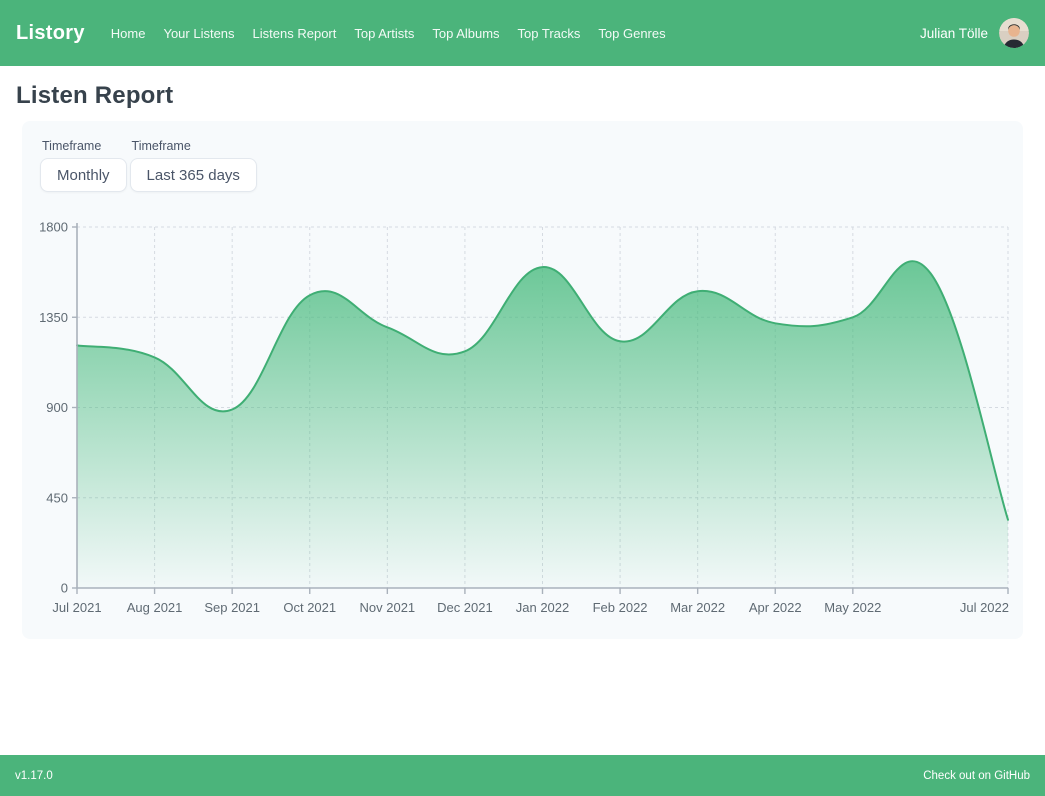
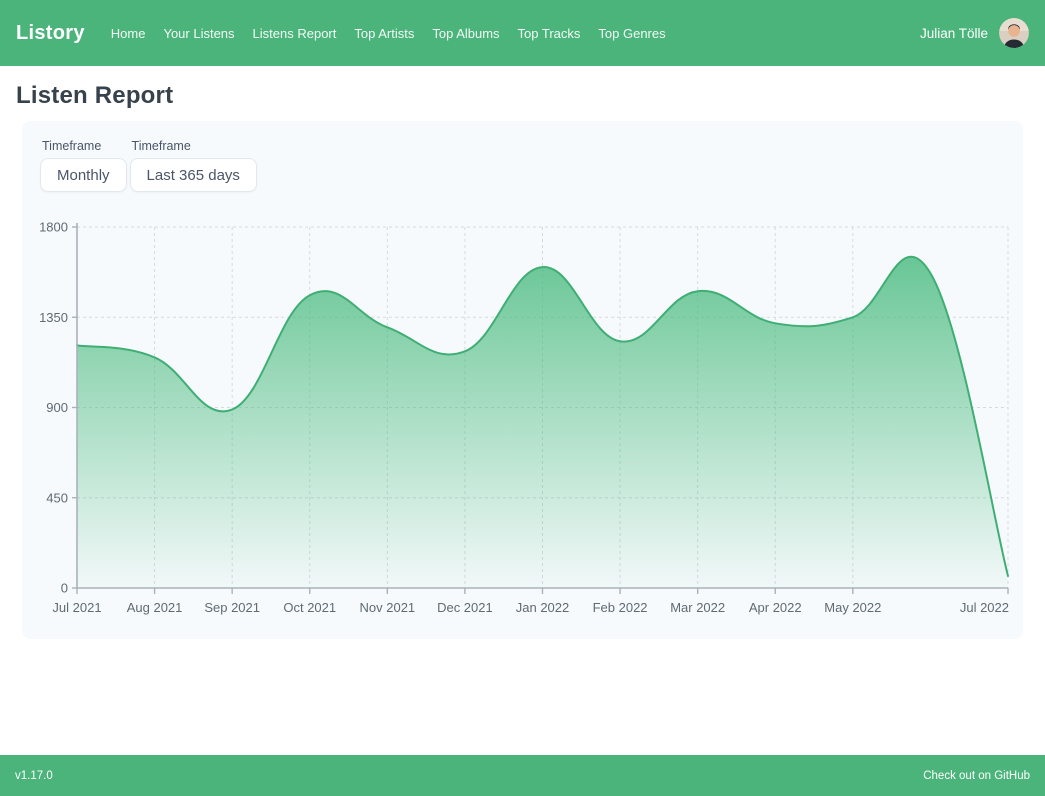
Jul 2022: 340 -> 60
